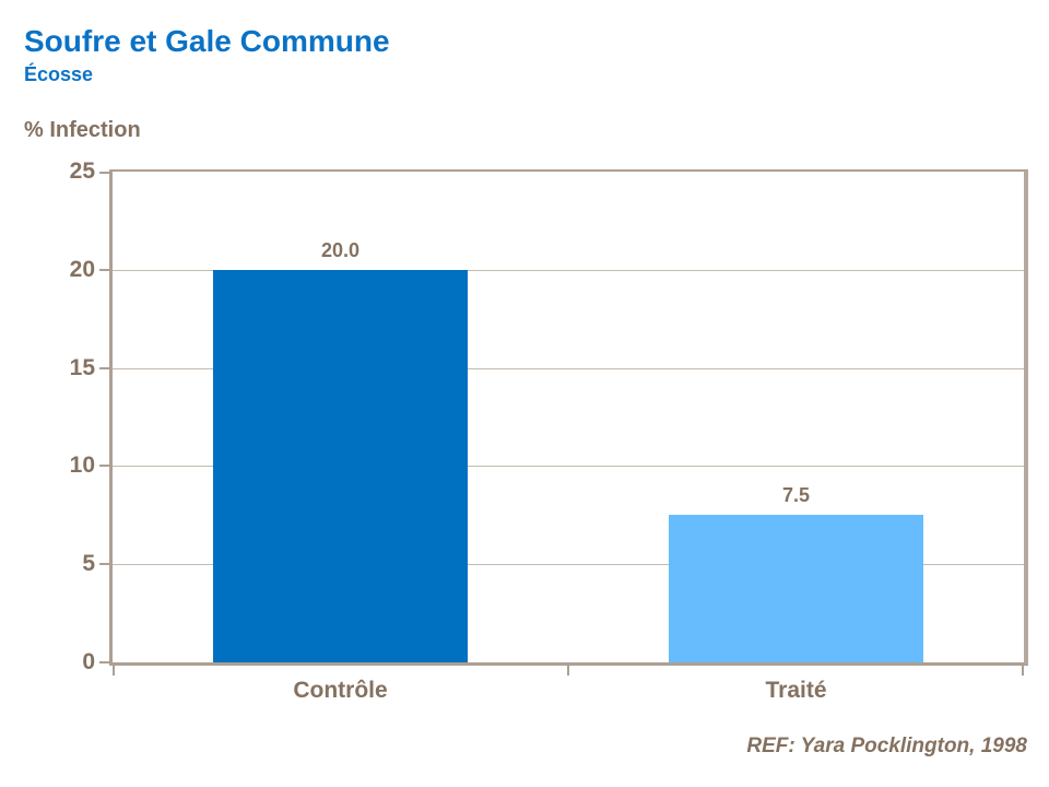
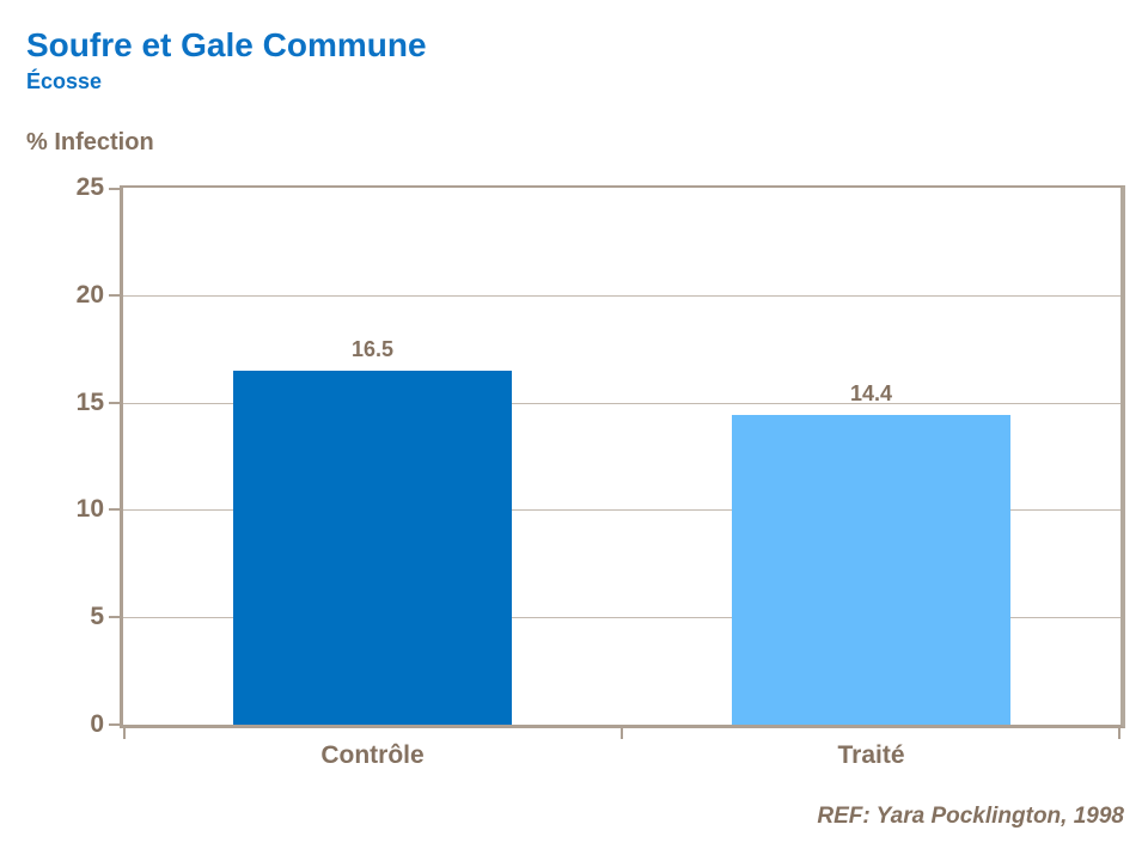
Contrôle: 20.0 -> 16.5
Traité: 7.5 -> 14.4
